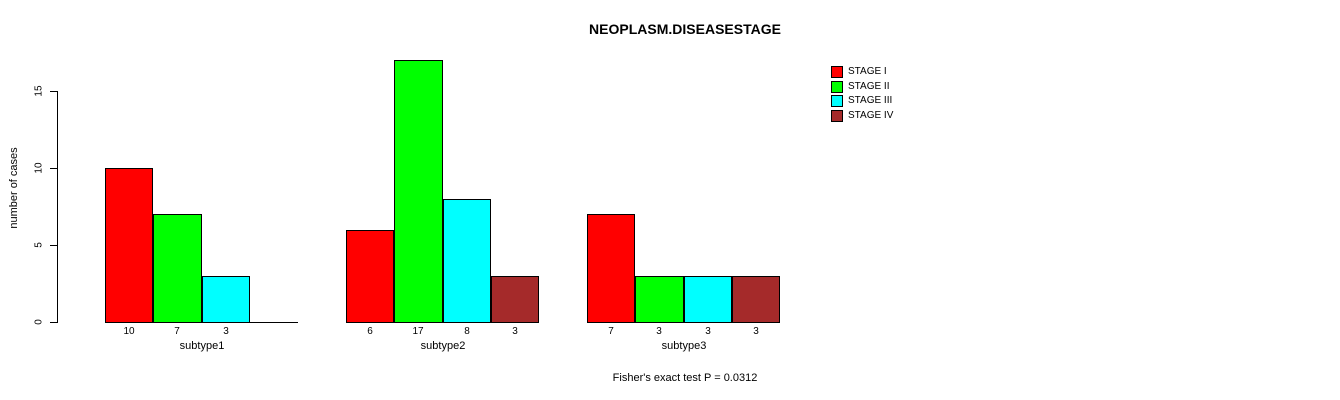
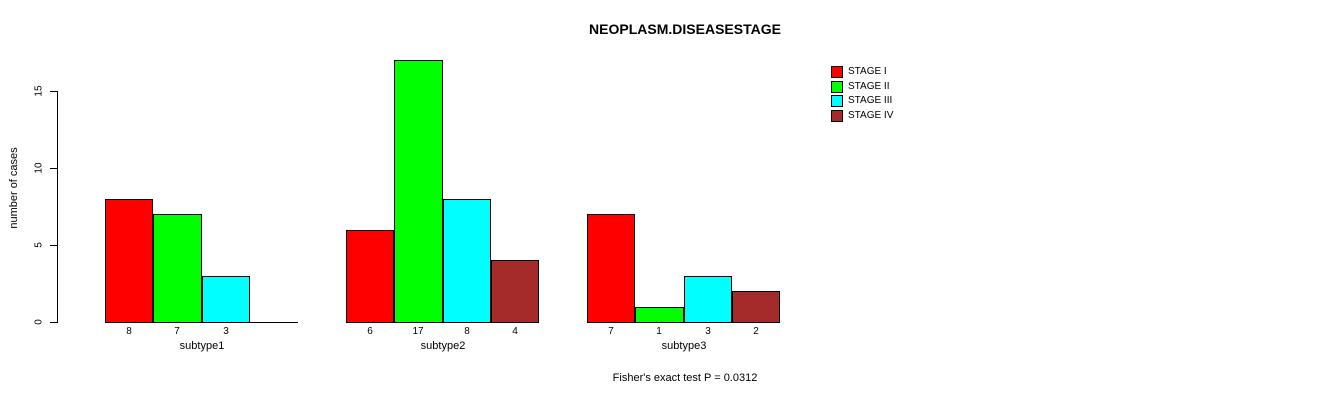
STAGE I/subtype1: 10 -> 8
STAGE IV/subtype2: 3 -> 4
STAGE II/subtype3: 3 -> 1
STAGE IV/subtype3: 3 -> 2
